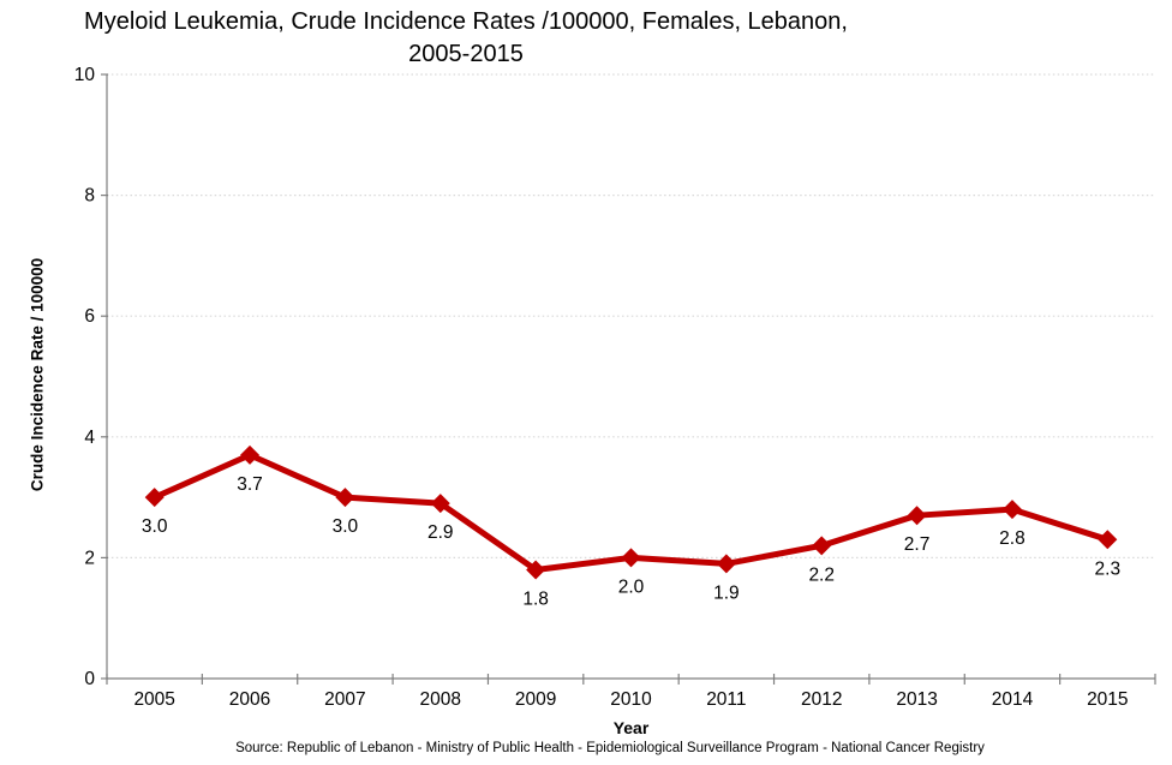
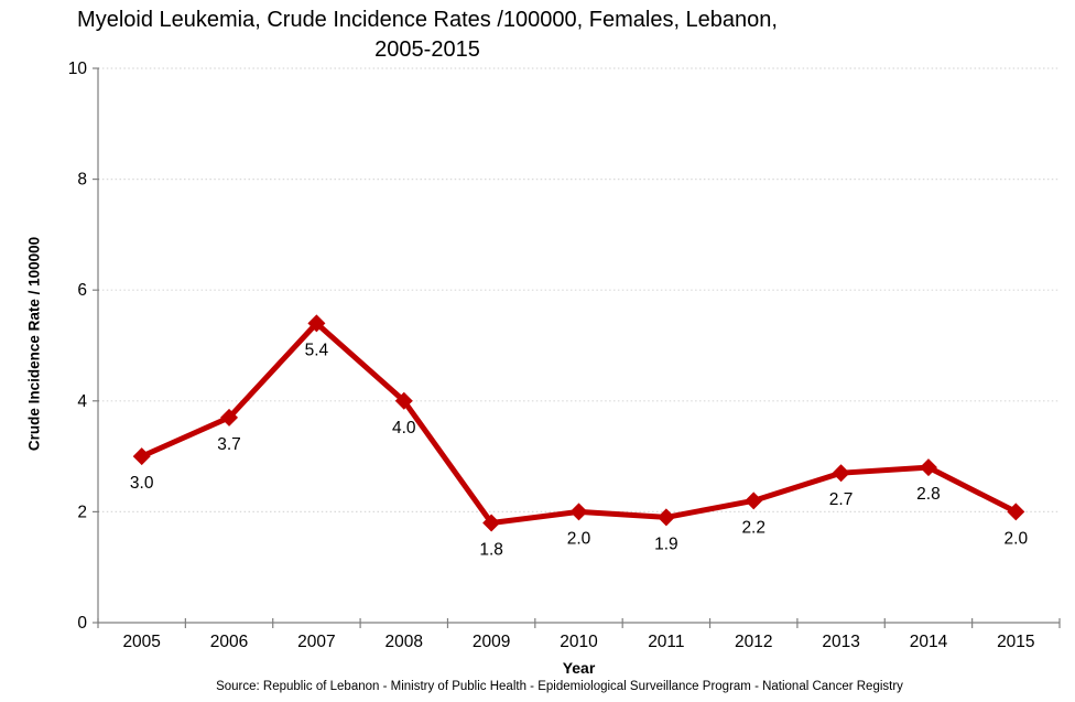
2007: 3.0 -> 5.4
2008: 2.9 -> 4.0
2015: 2.3 -> 2.0
